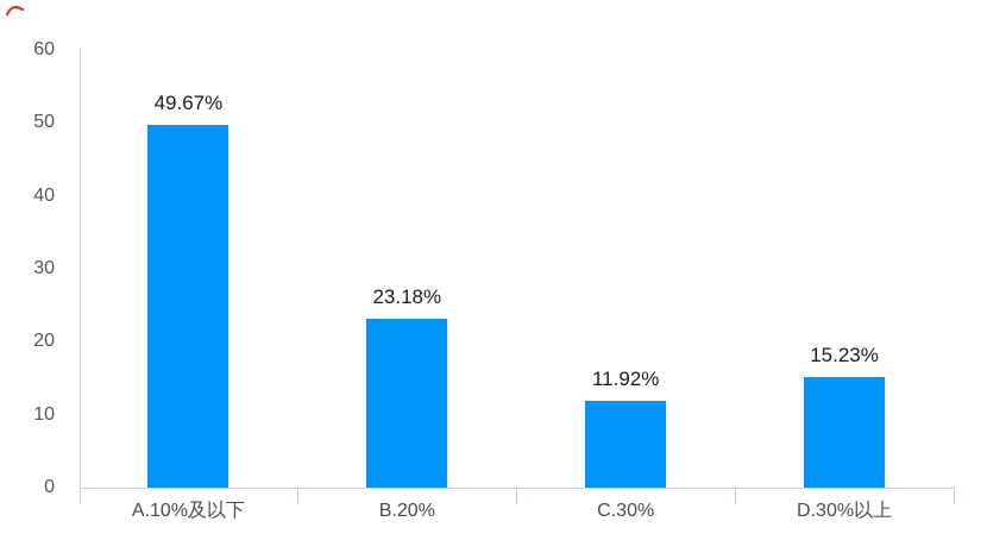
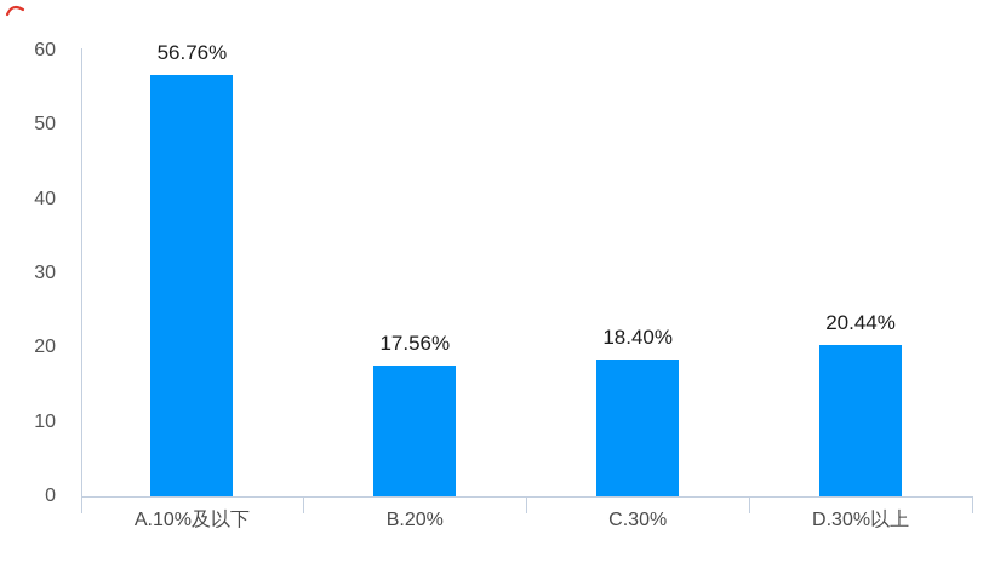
A.10%及以下: 49.67% -> 56.76%
B.20%: 23.18% -> 17.56%
C.30%: 11.92% -> 18.40%
D.30%以上: 15.23% -> 20.44%
